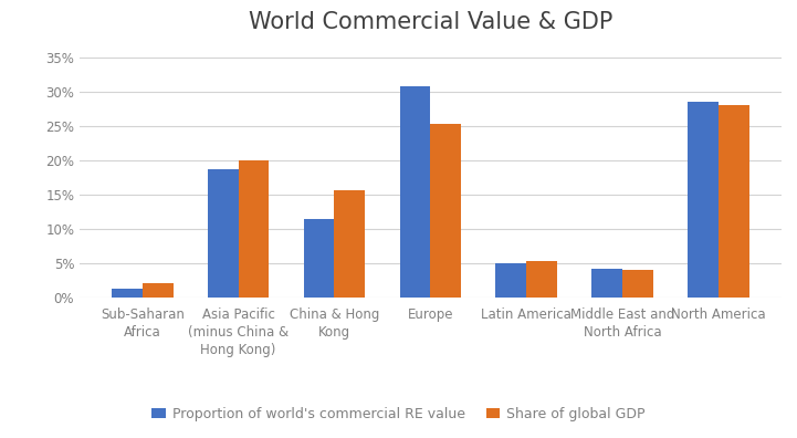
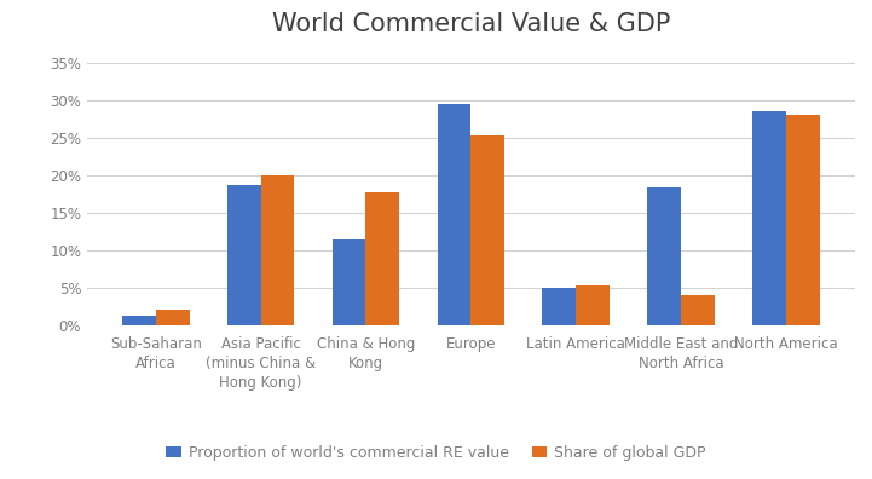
Share of global GDP/China & Hong Kong: 15.6% -> 17.8%
Proportion of world's commercial RE value/Europe: 30.8% -> 29.6%
Proportion of world's commercial RE value/Middle East and North Africa: 4.3% -> 18.4%
